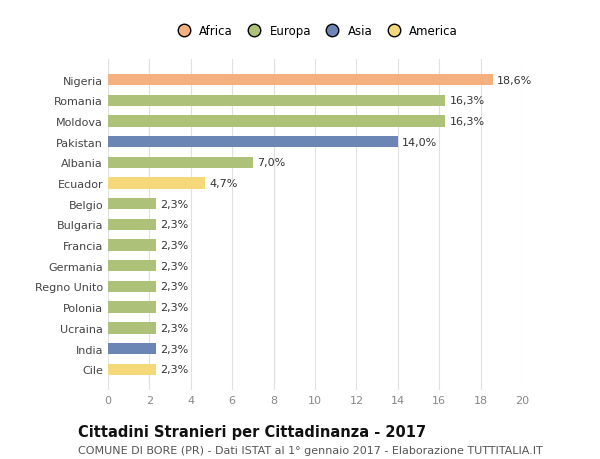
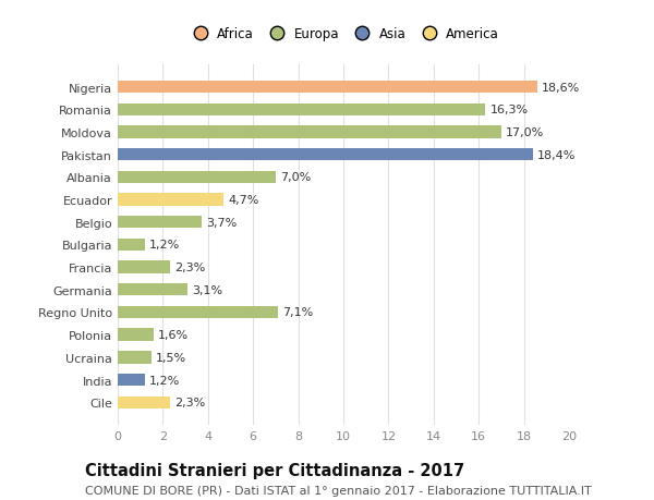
Moldova: 16,3% -> 17,0%
Pakistan: 14,0% -> 18,4%
Belgio: 2,3% -> 3,7%
Bulgaria: 2,3% -> 1,2%
Germania: 2,3% -> 3,1%
Regno Unito: 2,3% -> 7,1%
Polonia: 2,3% -> 1,6%
Ucraina: 2,3% -> 1,5%
India: 2,3% -> 1,2%
